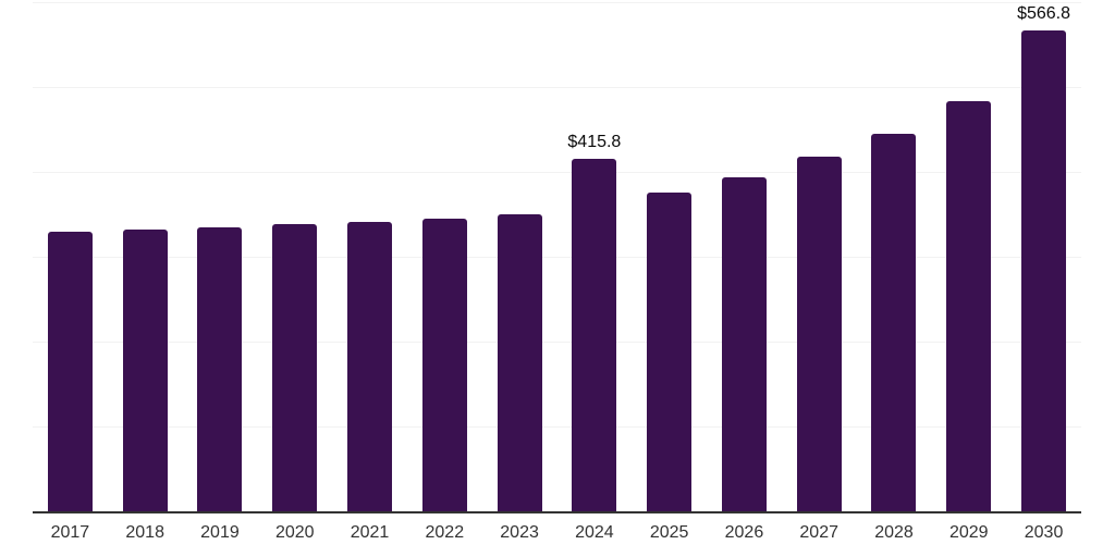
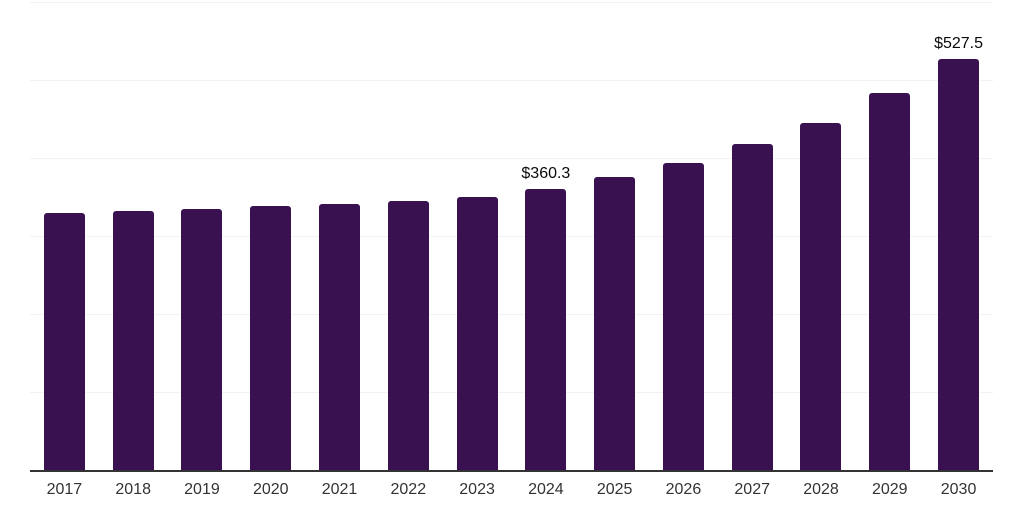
2024: $415.8 -> $360.3
2030: $566.8 -> $527.5
